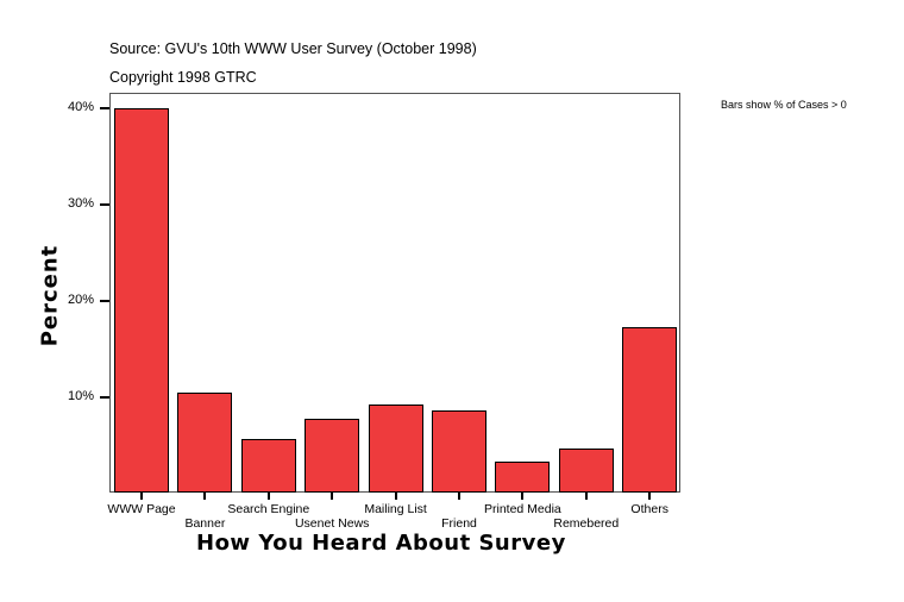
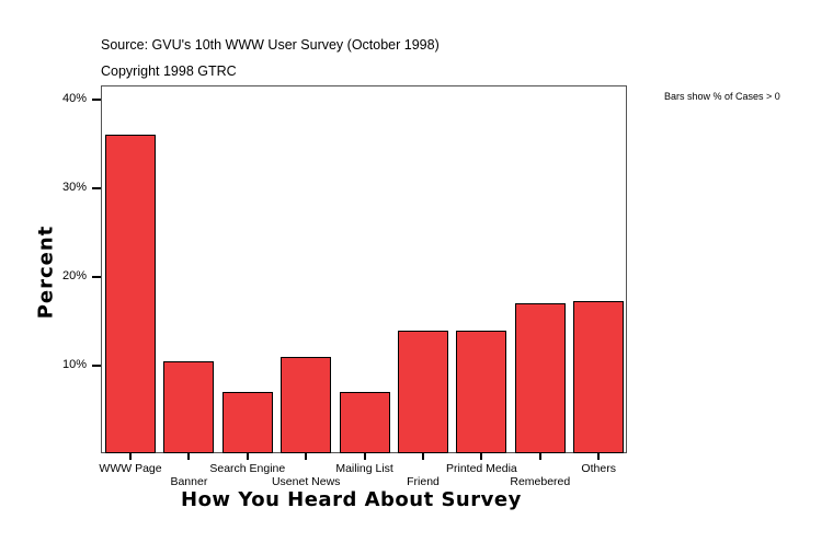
WWW Page: 40% -> 36%
Search Engine: 6% -> 7%
Usenet News: 8% -> 11%
Mailing List: 9% -> 7%
Friend: 9% -> 14%
Printed Media: 3% -> 14%
Remebered: 5% -> 17%
